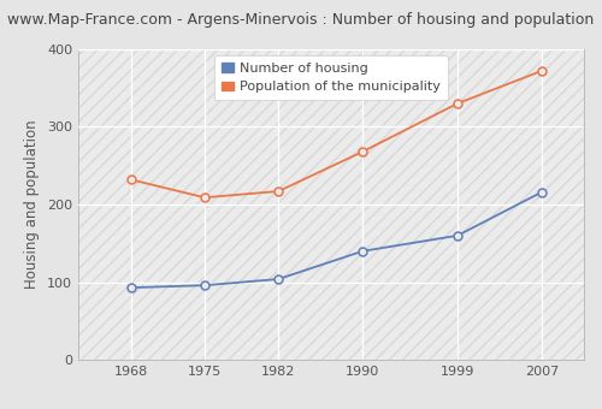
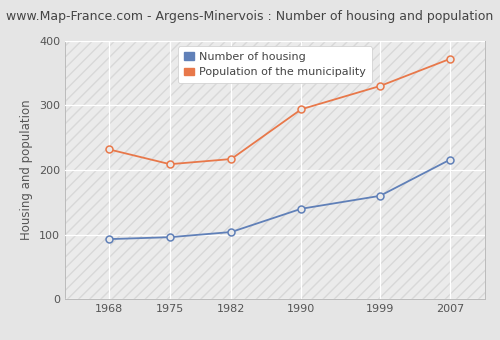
Population of the municipality/1990: 268 -> 294
